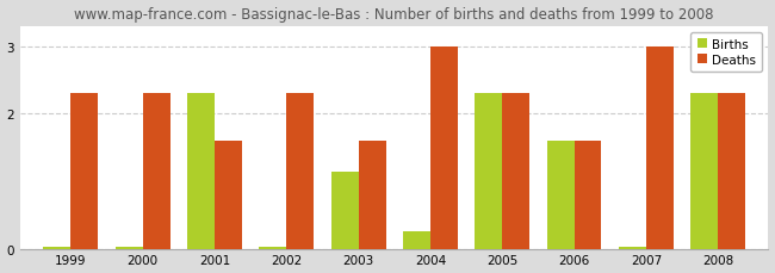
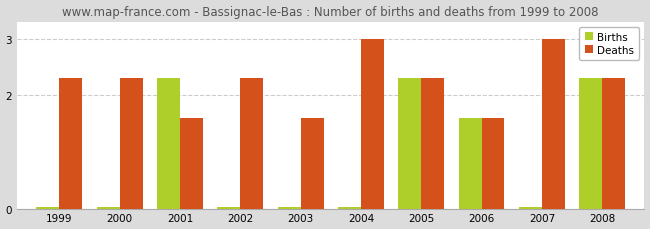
Births/2003: 1.14 -> 0.02
Births/2004: 0.26 -> 0.02
